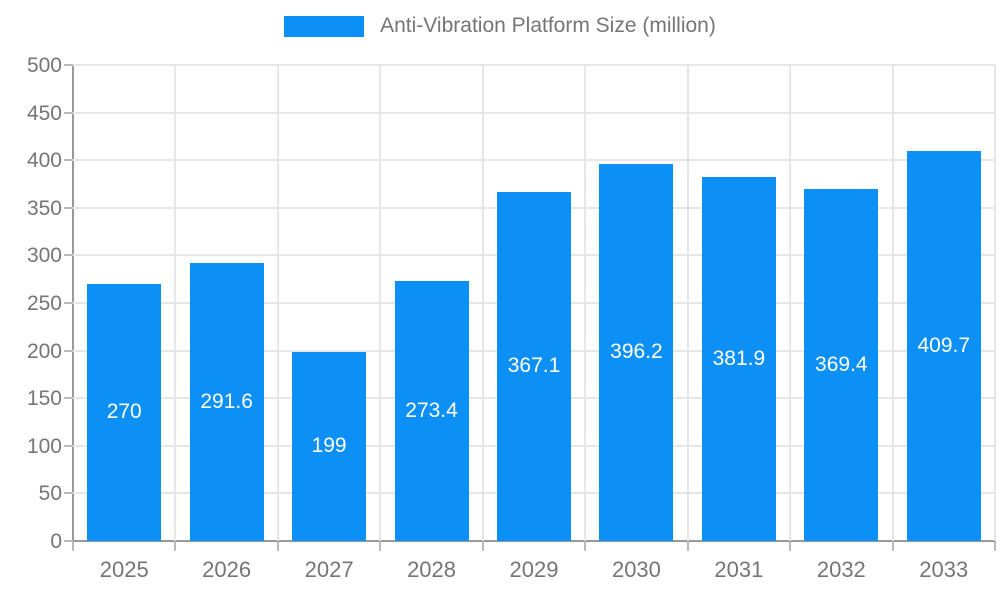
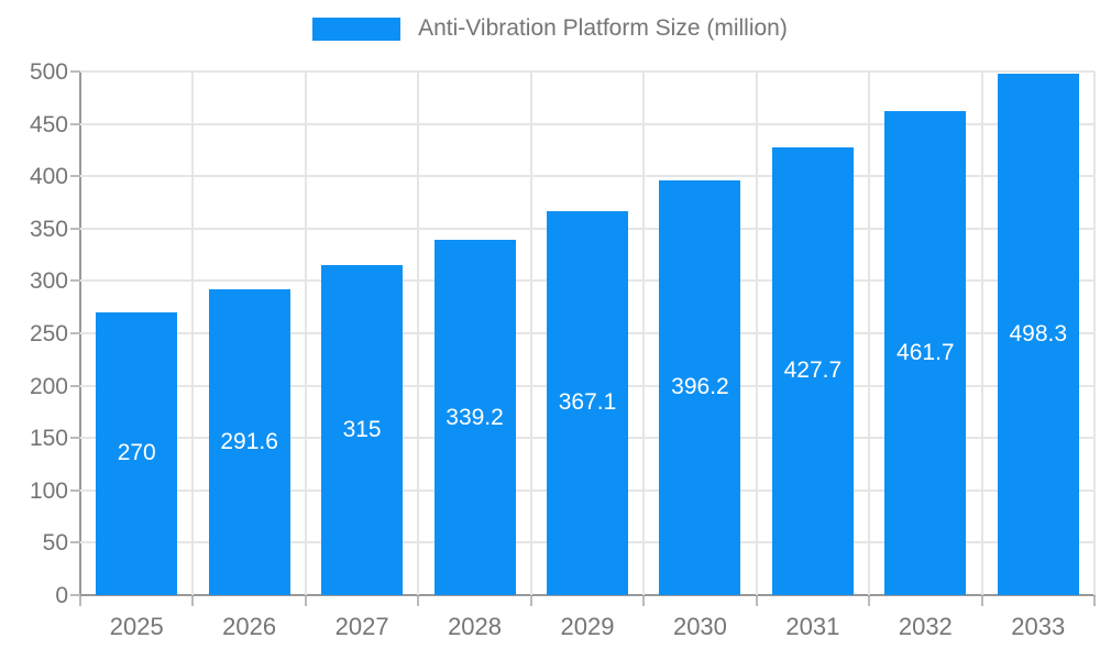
2027: 199 -> 315
2028: 273.4 -> 339.2
2031: 381.9 -> 427.7
2032: 369.4 -> 461.7
2033: 409.7 -> 498.3
